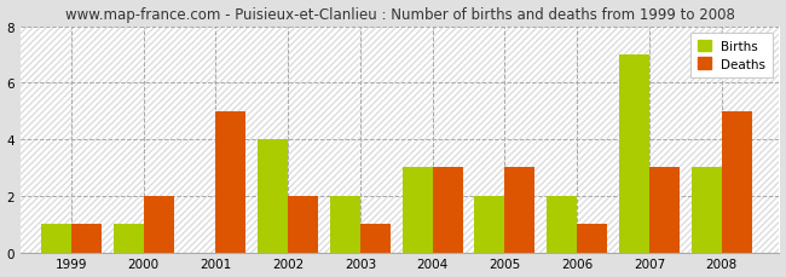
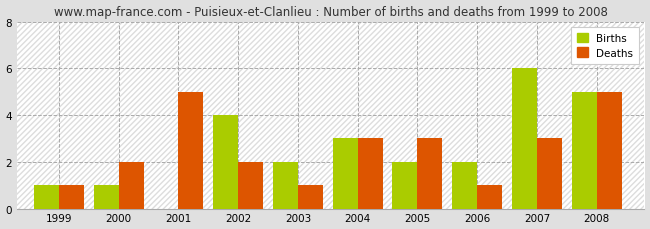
Births/2007: 7 -> 6
Births/2008: 3 -> 5
